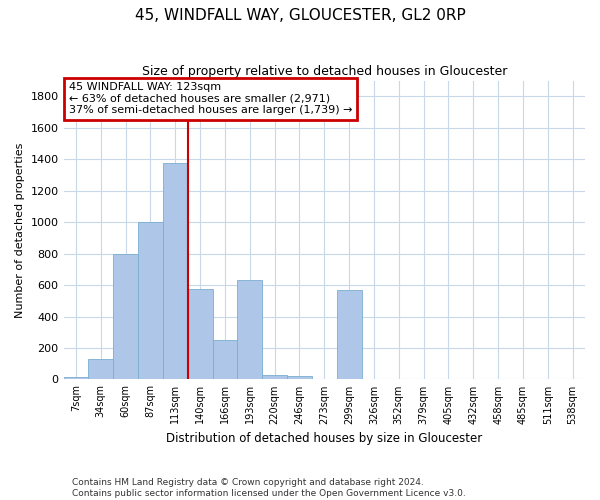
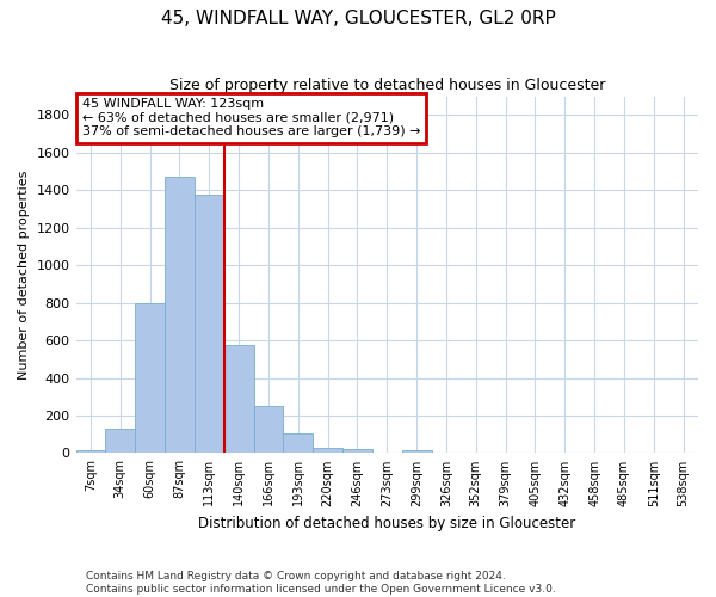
87sqm: 1000 -> 1470
193sqm: 630 -> 100
299sqm: 570 -> 20
